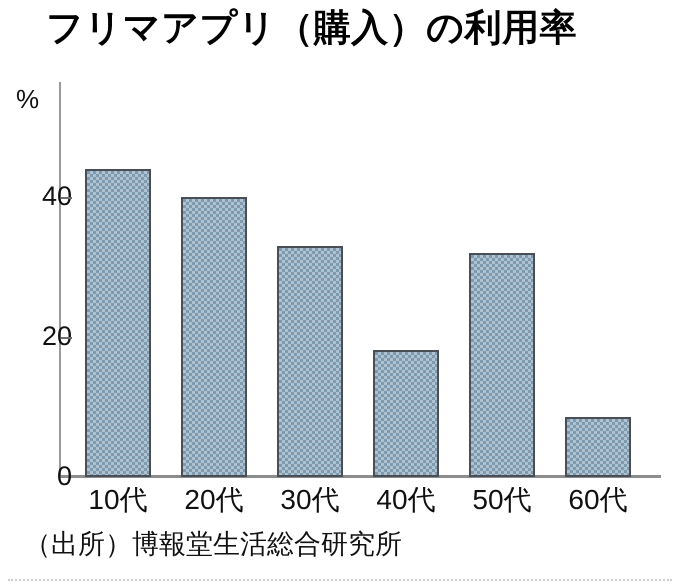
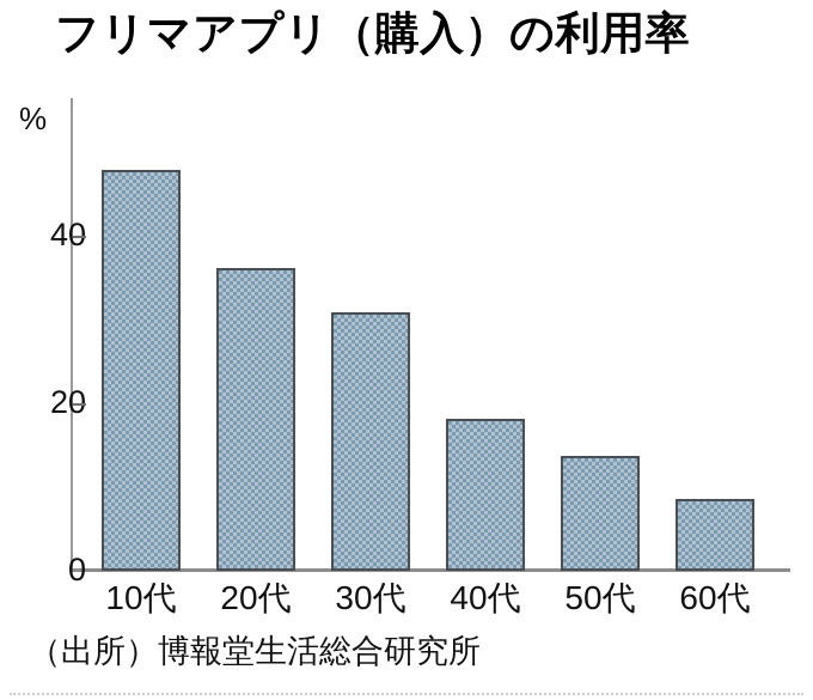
10代: 44 -> 48
20代: 40 -> 36
30代: 33 -> 31
50代: 32 -> 14
